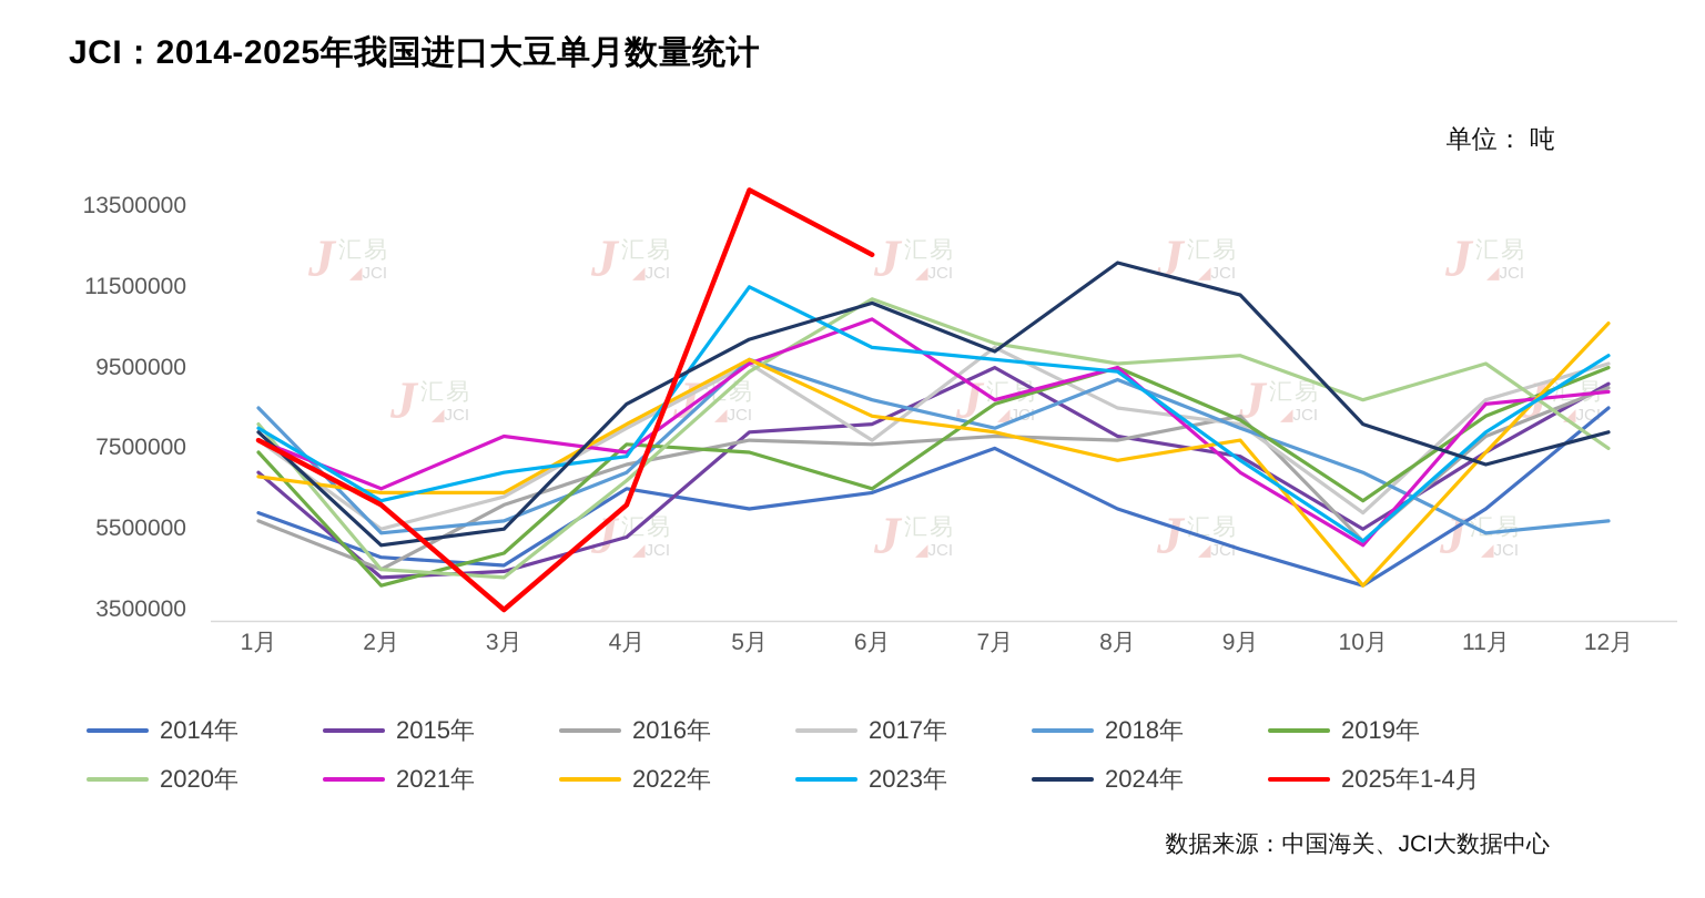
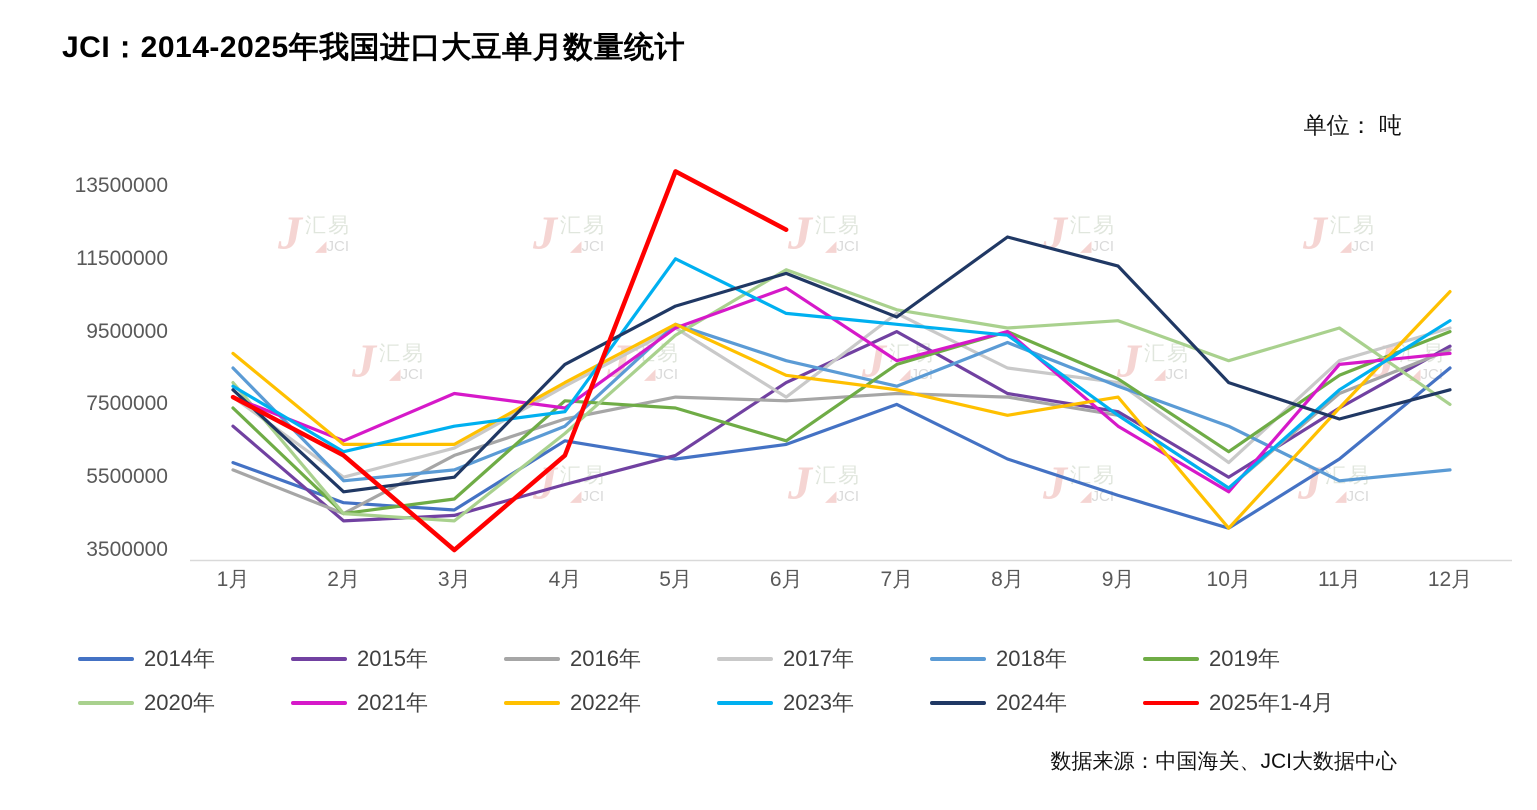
2022年/1月: 6800000 -> 8900000
2019年/2月: 4100000 -> 4500000
2015年/5月: 7900000 -> 6100000
2016年/9月: 8300000 -> 7200000
